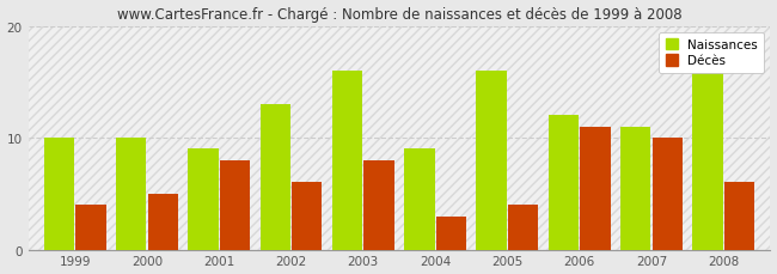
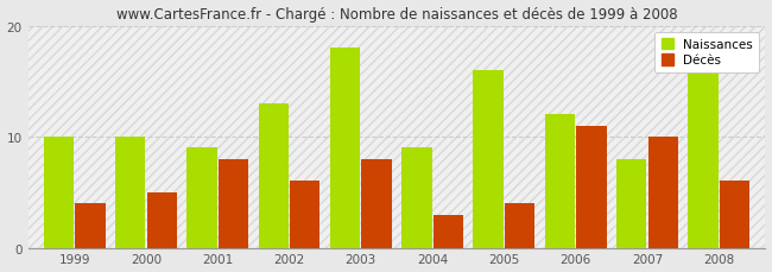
Naissances/2003: 16 -> 18
Naissances/2007: 11 -> 8
